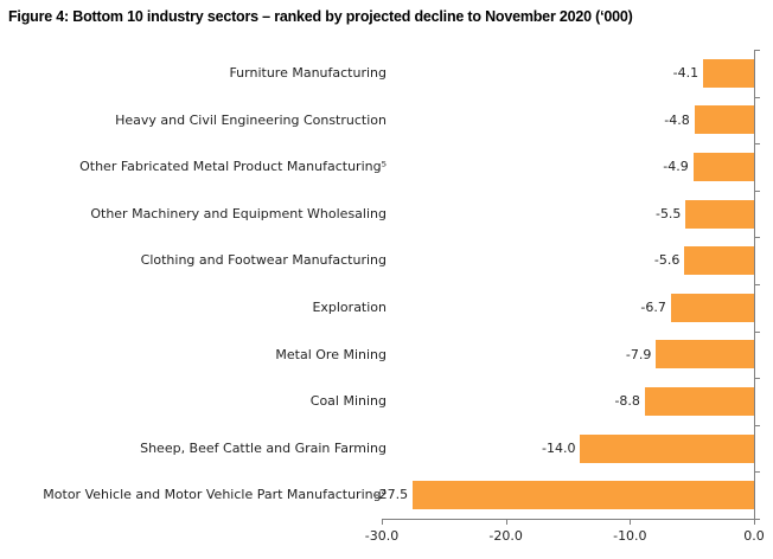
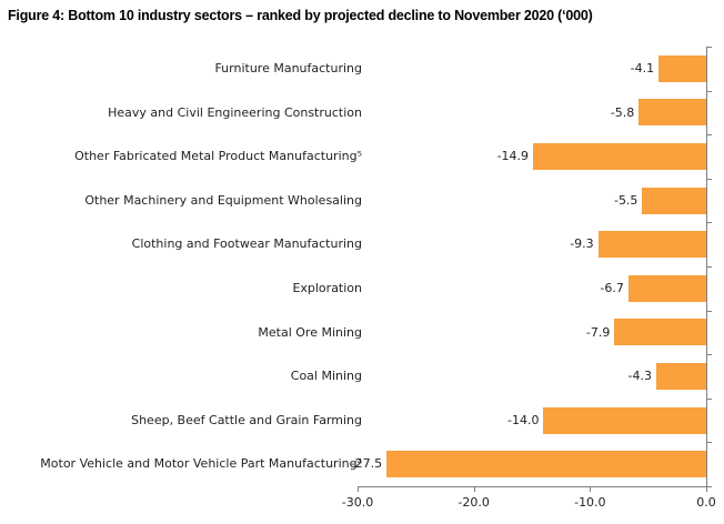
Heavy and Civil Engineering Construction: -4.8 -> -5.8
Other Fabricated Metal Product Manufacturing⁵: -4.9 -> -14.9
Clothing and Footwear Manufacturing: -5.6 -> -9.3
Coal Mining: -8.8 -> -4.3
